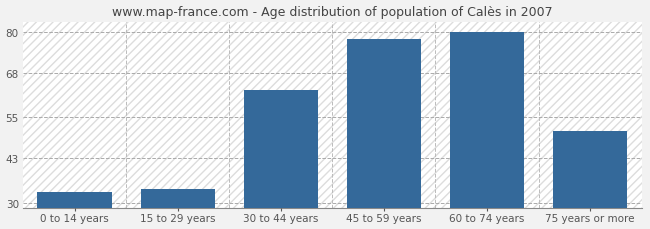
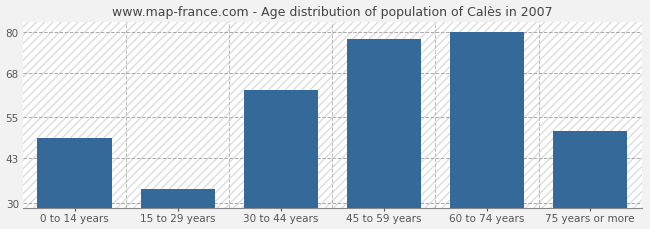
0 to 14 years: 33 -> 49
